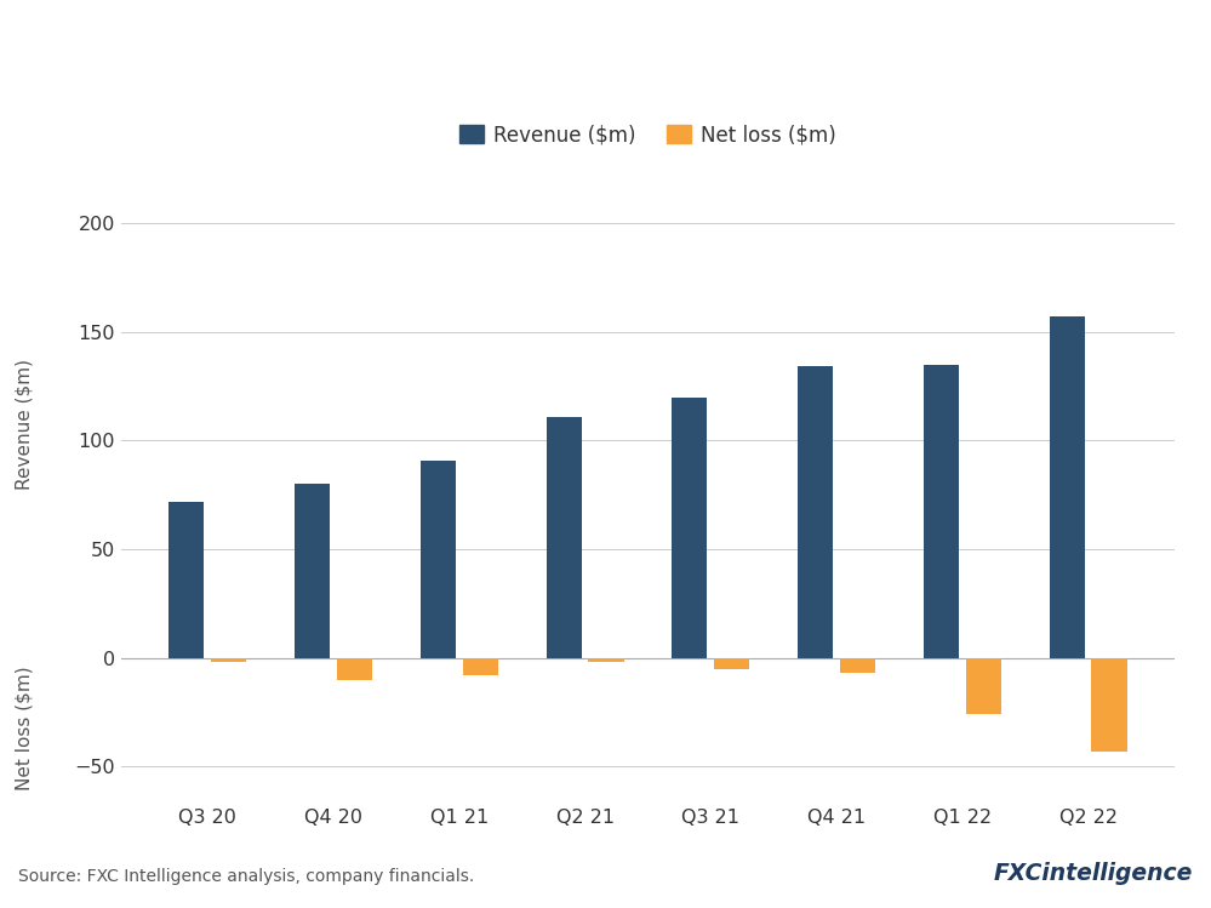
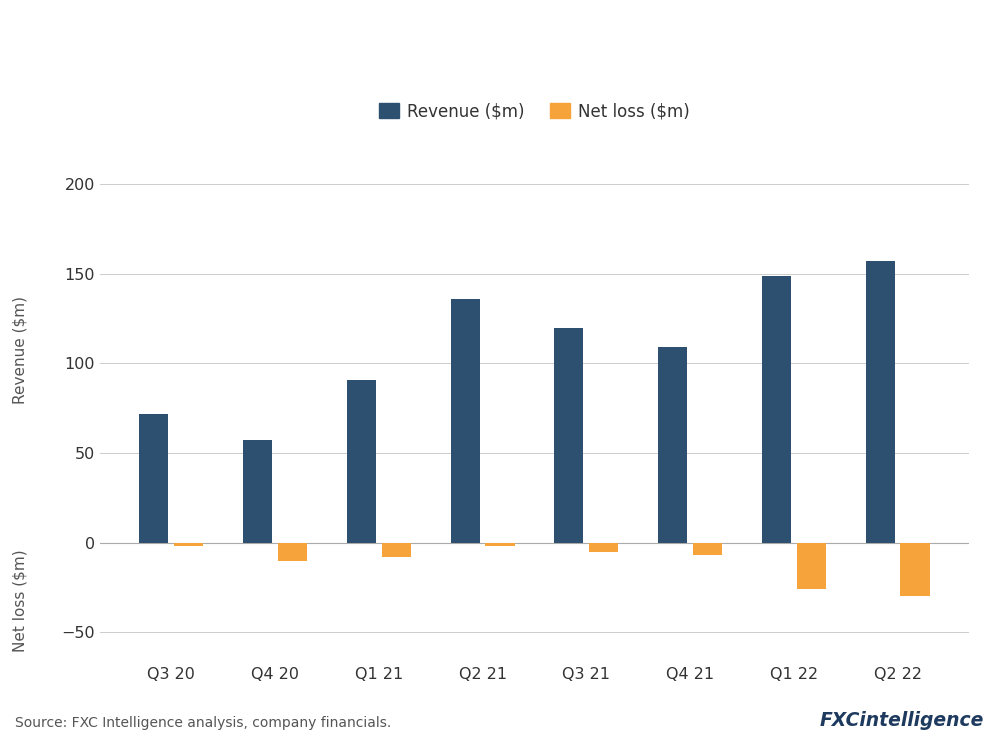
Revenue ($m)/Q4 20: 80 -> 57
Revenue ($m)/Q2 21: 111 -> 136
Revenue ($m)/Q4 21: 134 -> 109
Revenue ($m)/Q1 22: 135 -> 149
Net loss ($m)/Q2 22: -43 -> -30
